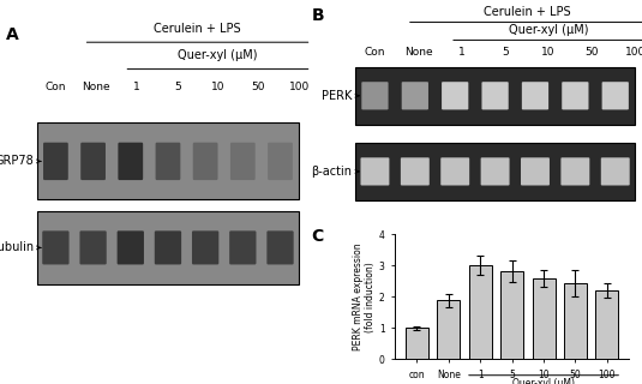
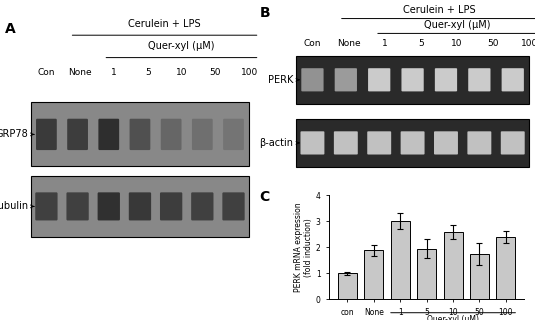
5: 2.83 -> 1.95
50: 2.43 -> 1.75
100: 2.20 -> 2.40
